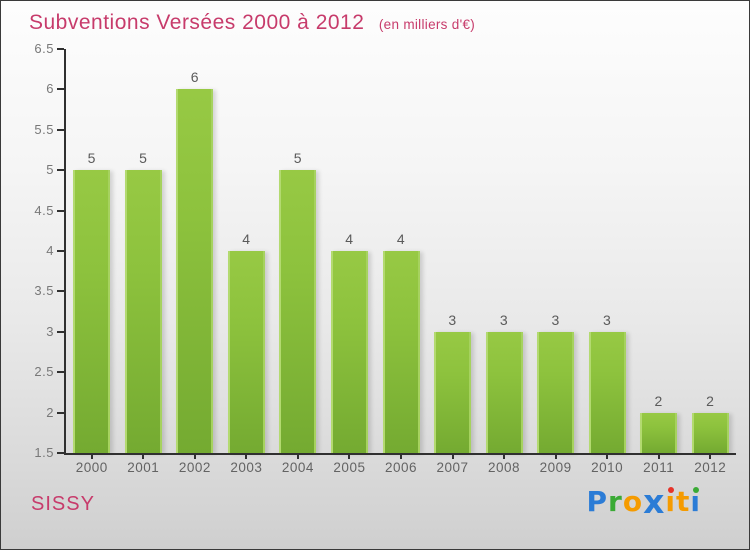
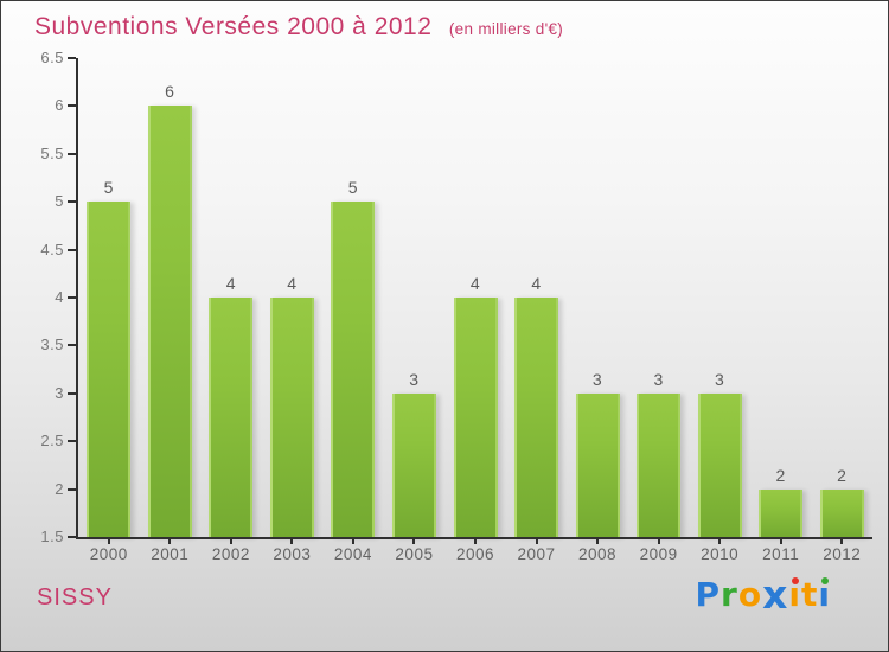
2001: 5 -> 6
2002: 6 -> 4
2005: 4 -> 3
2007: 3 -> 4
